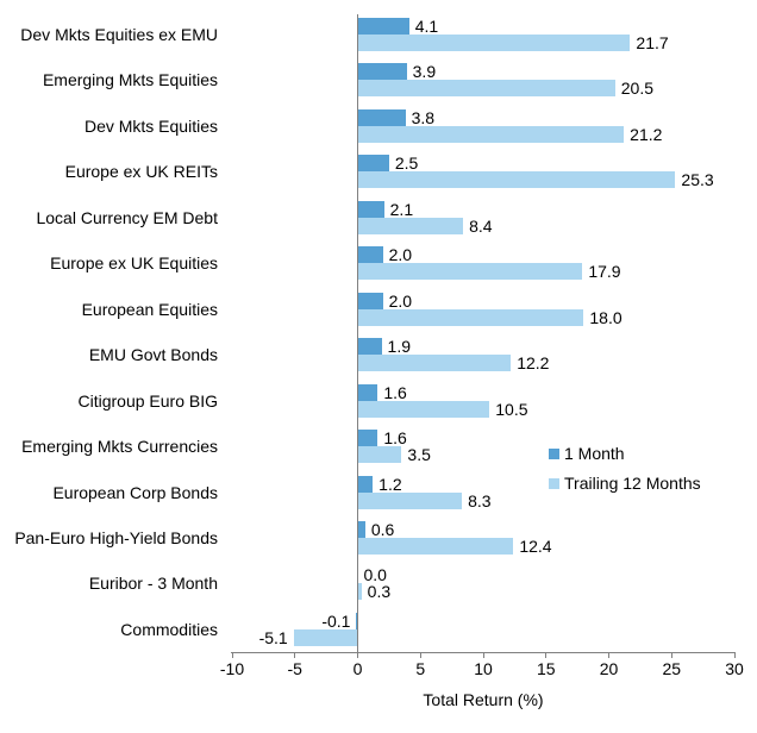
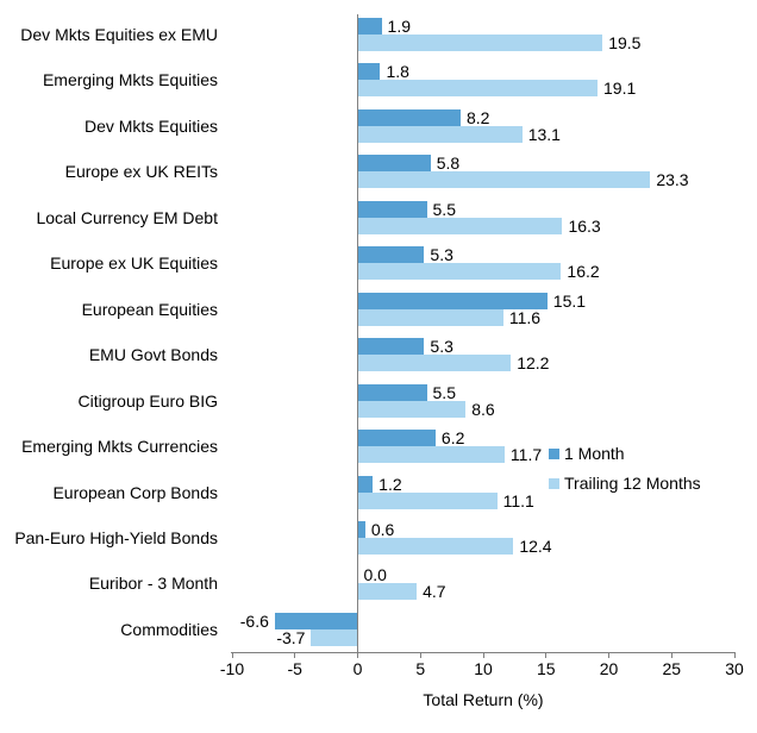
1 Month/Dev Mkts Equities ex EMU: 4.1 -> 1.9
Trailing 12 Months/Dev Mkts Equities ex EMU: 21.7 -> 19.5
1 Month/Emerging Mkts Equities: 3.9 -> 1.8
Trailing 12 Months/Emerging Mkts Equities: 20.5 -> 19.1
1 Month/Dev Mkts Equities: 3.8 -> 8.2
Trailing 12 Months/Dev Mkts Equities: 21.2 -> 13.1
1 Month/Europe ex UK REITs: 2.5 -> 5.8
Trailing 12 Months/Europe ex UK REITs: 25.3 -> 23.3
1 Month/Local Currency EM Debt: 2.1 -> 5.5
Trailing 12 Months/Local Currency EM Debt: 8.4 -> 16.3
1 Month/Europe ex UK Equities: 2.0 -> 5.3
Trailing 12 Months/Europe ex UK Equities: 17.9 -> 16.2
1 Month/European Equities: 2.0 -> 15.1
Trailing 12 Months/European Equities: 18.0 -> 11.6
1 Month/EMU Govt Bonds: 1.9 -> 5.3
1 Month/Citigroup Euro BIG: 1.6 -> 5.5
Trailing 12 Months/Citigroup Euro BIG: 10.5 -> 8.6
1 Month/Emerging Mkts Currencies: 1.6 -> 6.2
Trailing 12 Months/Emerging Mkts Currencies: 3.5 -> 11.7
Trailing 12 Months/European Corp Bonds: 8.3 -> 11.1
Trailing 12 Months/Euribor - 3 Month: 0.3 -> 4.7
1 Month/Commodities: -0.1 -> -6.6
Trailing 12 Months/Commodities: -5.1 -> -3.7
